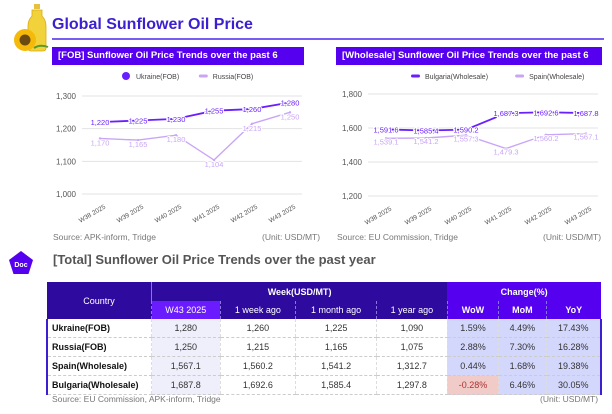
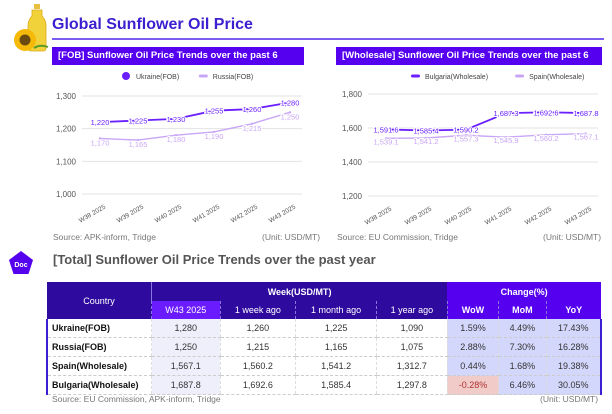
[FOB] Sunflower Oil Price Trends over the past 6 weeks/Russia(FOB)/W41 2025: 1,104 -> 1,190
[Wholesale] Sunflower Oil Price Trends over the past 6 weeks/Spain(Wholesale)/W41 2025: 1,479.3 -> 1,545.9
